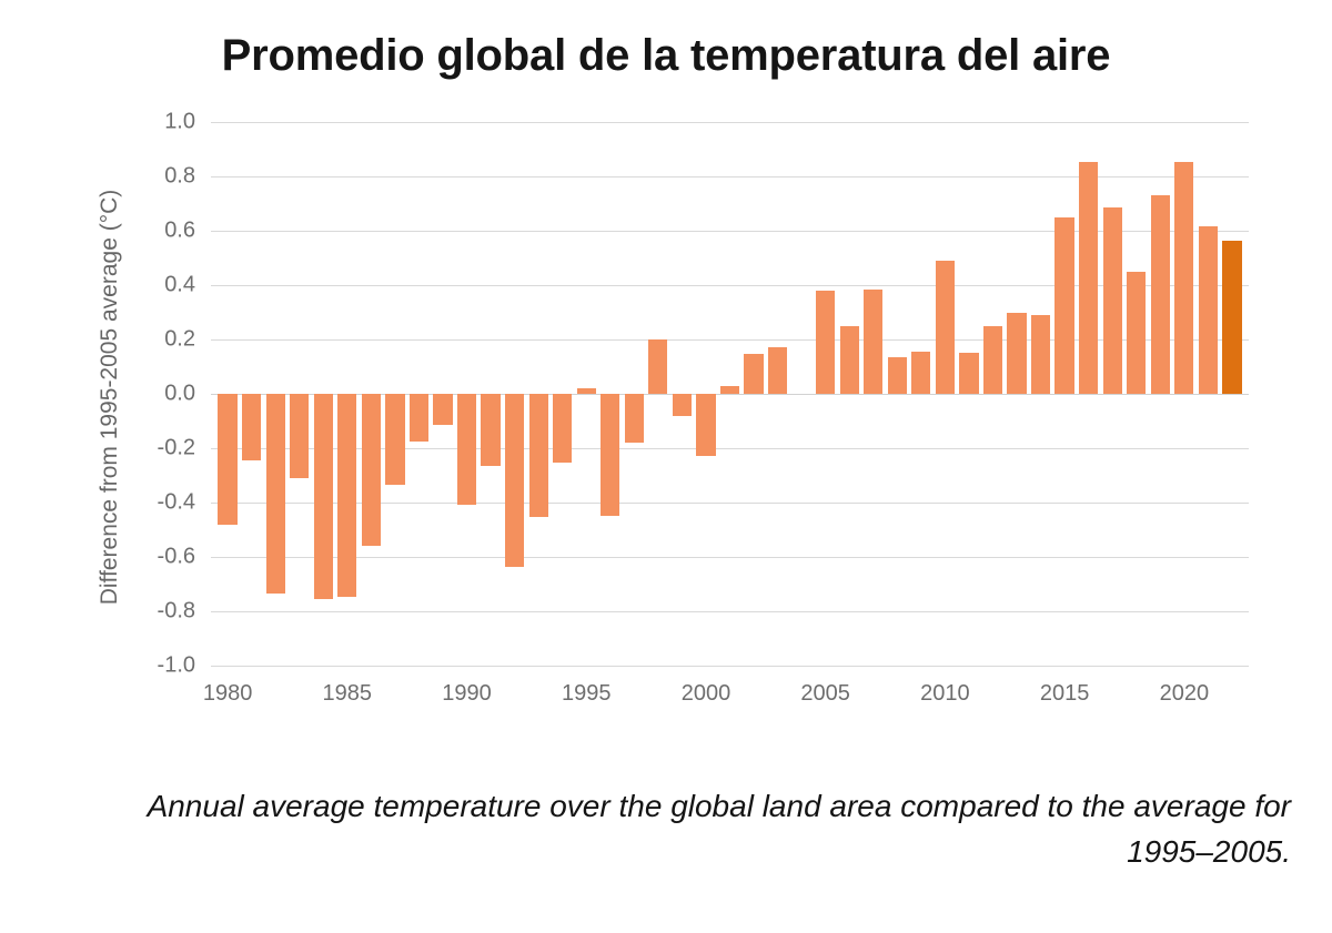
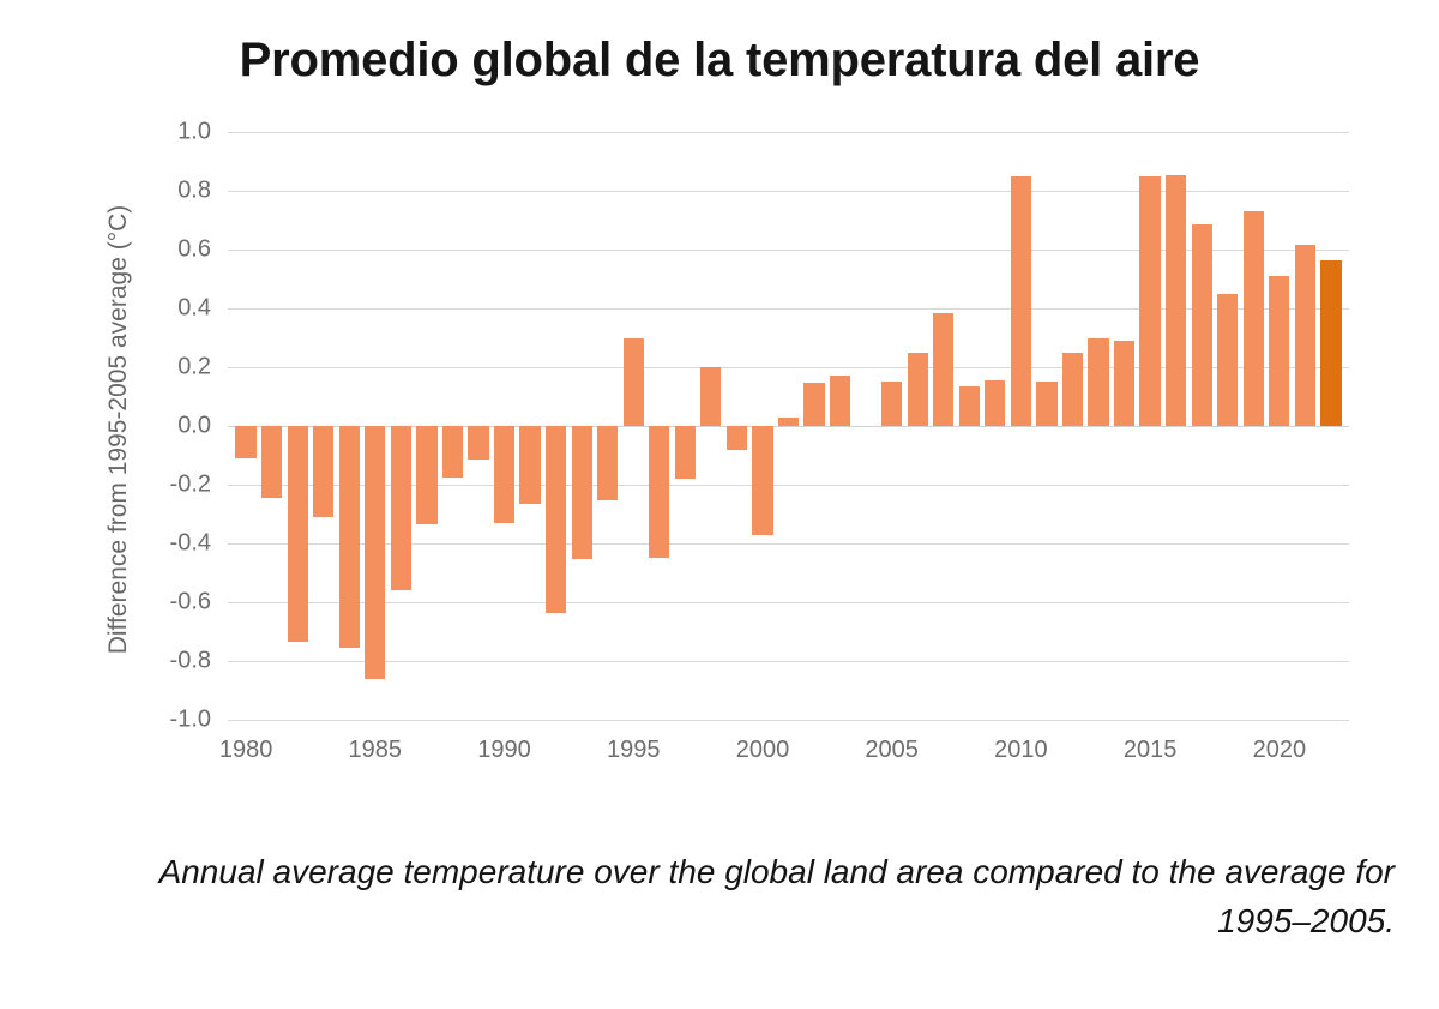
1980: -0.48 -> -0.11
1985: -0.74 -> -0.86
1990: -0.41 -> -0.33
1995: 0.02 -> 0.30
2000: -0.23 -> -0.37
2005: 0.38 -> 0.15
2010: 0.49 -> 0.85
2015: 0.65 -> 0.85
2020: 0.85 -> 0.51
